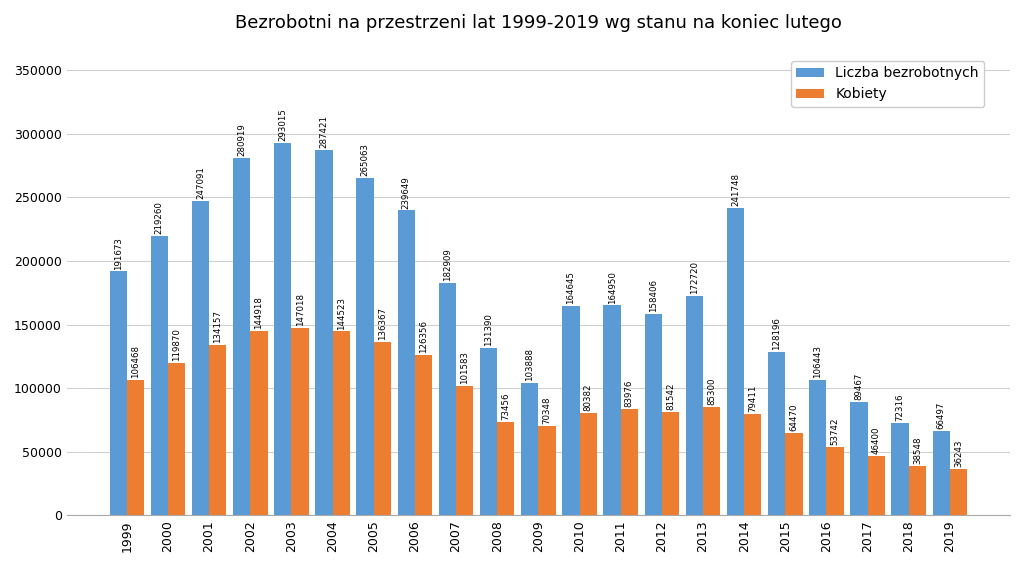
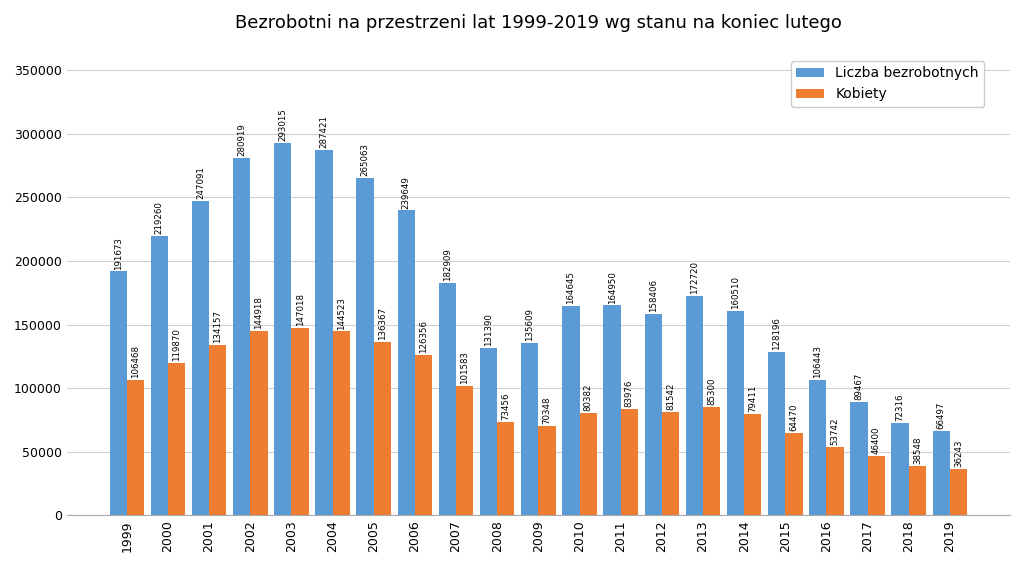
Liczba bezrobotnych/2009: 103888 -> 135609
Liczba bezrobotnych/2014: 241748 -> 160510
